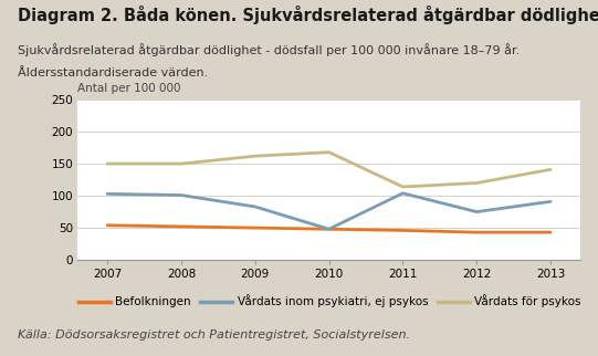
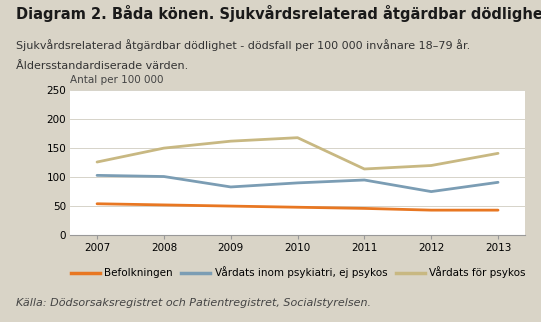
Vårdats för psykos/2007: 150 -> 126
Vårdats inom psykiatri, ej psykos/2010: 48 -> 90
Vårdats inom psykiatri, ej psykos/2011: 104 -> 95
